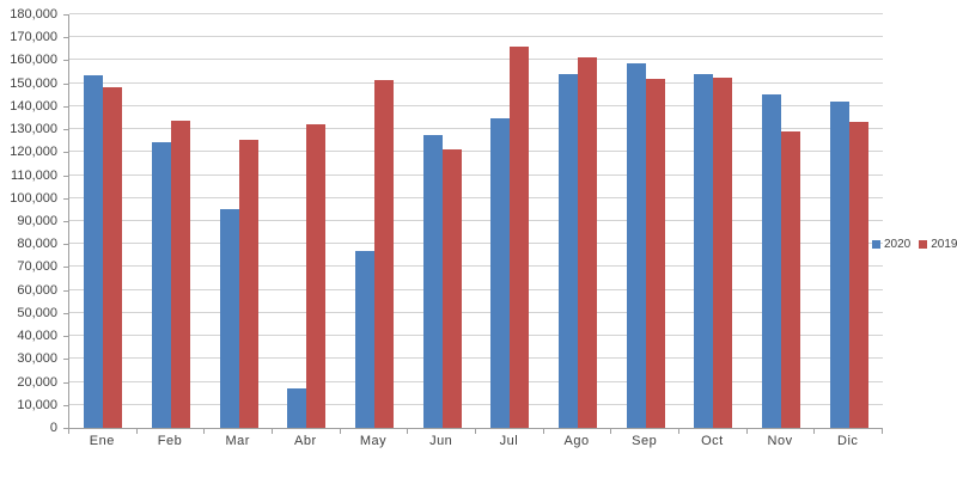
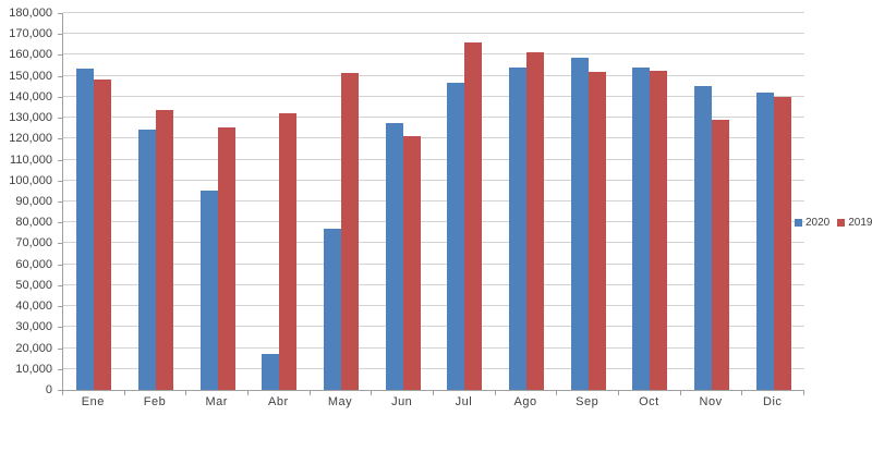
2020/Jul: 135000 -> 146000
2019/Dic: 133000 -> 140000
